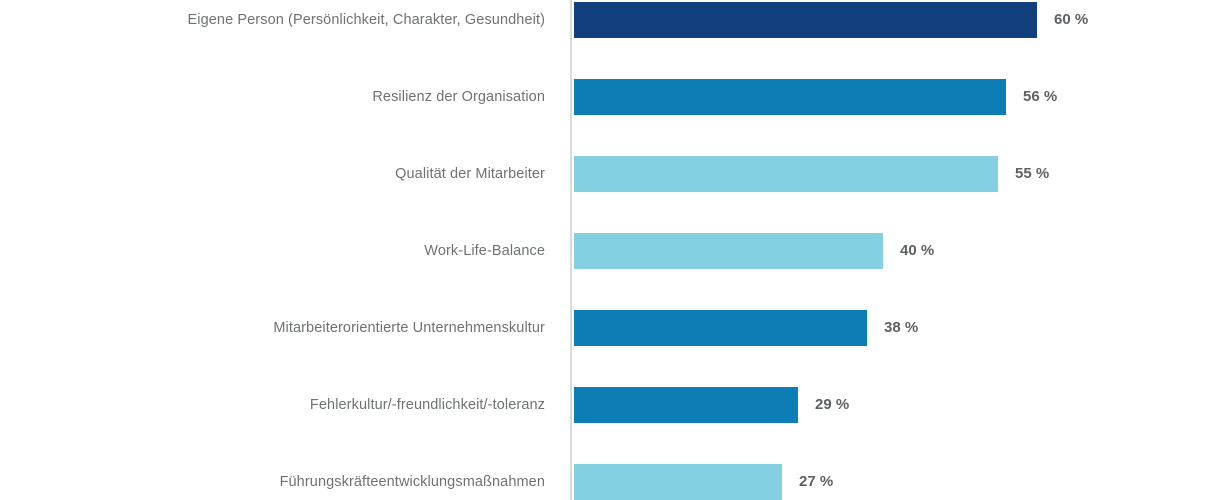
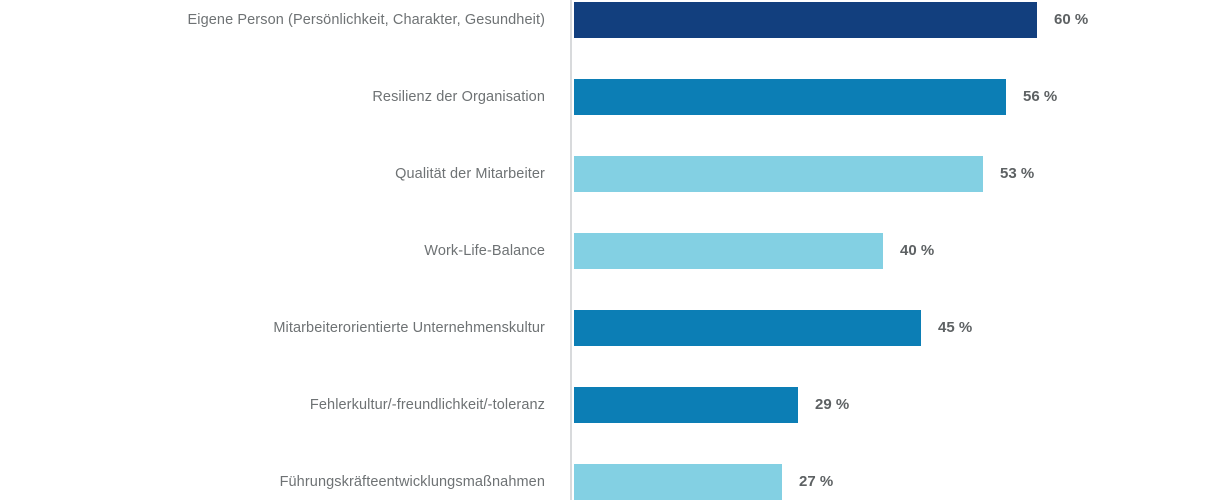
Qualität der Mitarbeiter: 55 -> 53
Mitarbeiterorientierte Unternehmenskultur: 38 -> 45
